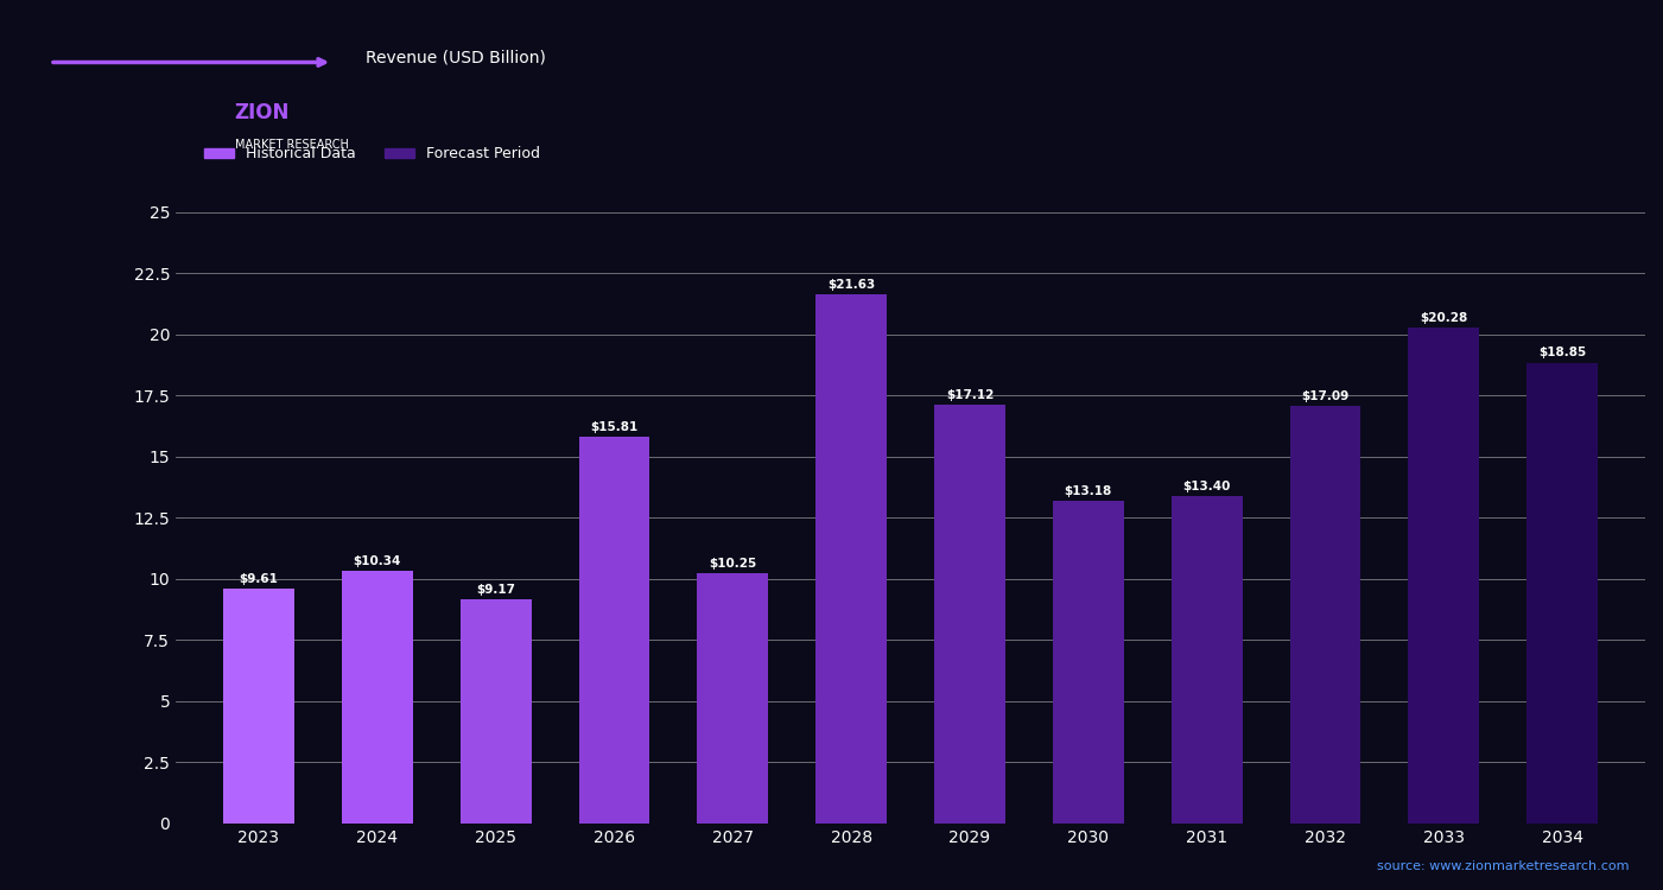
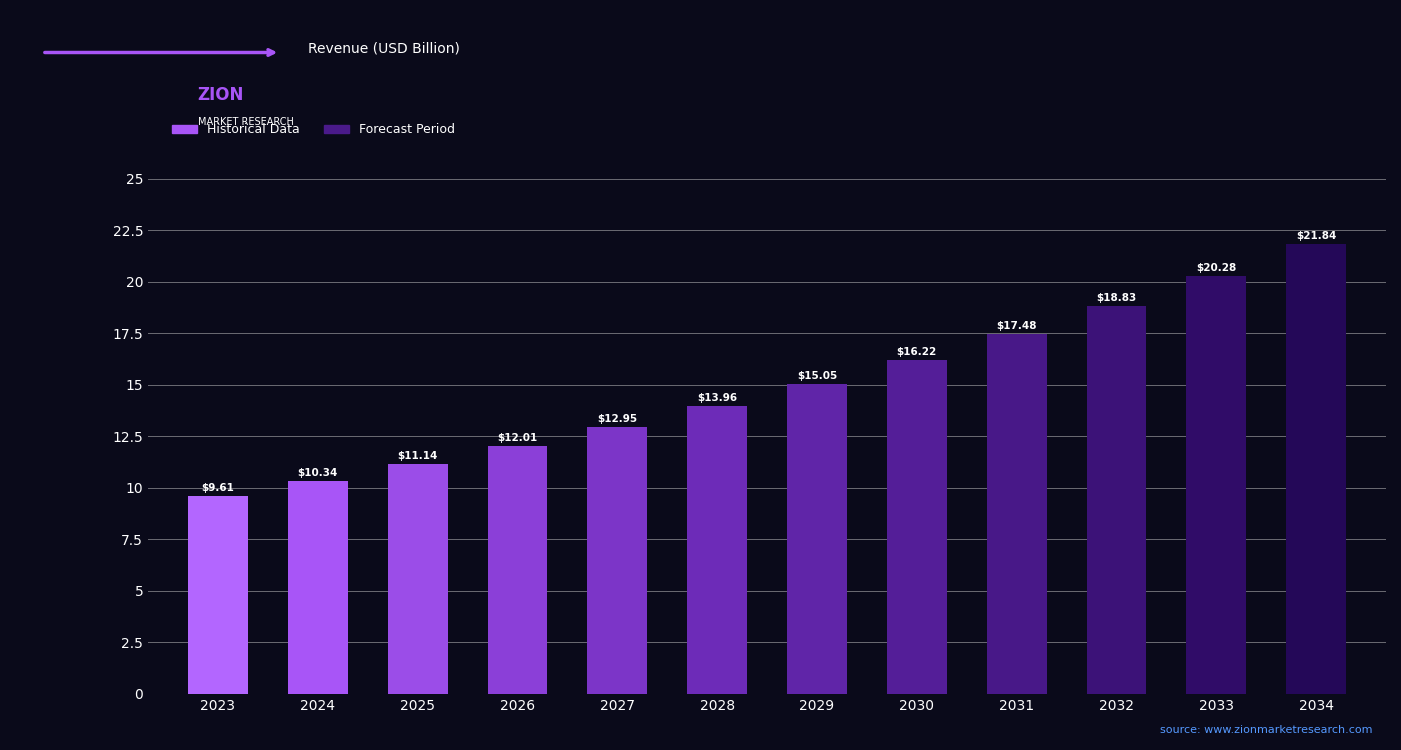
2025: $9.17 -> $11.14
2026: $15.81 -> $12.01
2027: $10.25 -> $12.95
2028: $21.63 -> $13.96
2029: $17.12 -> $15.05
2030: $13.18 -> $16.22
2031: $13.40 -> $17.48
2032: $17.09 -> $18.83
2034: $18.85 -> $21.84
